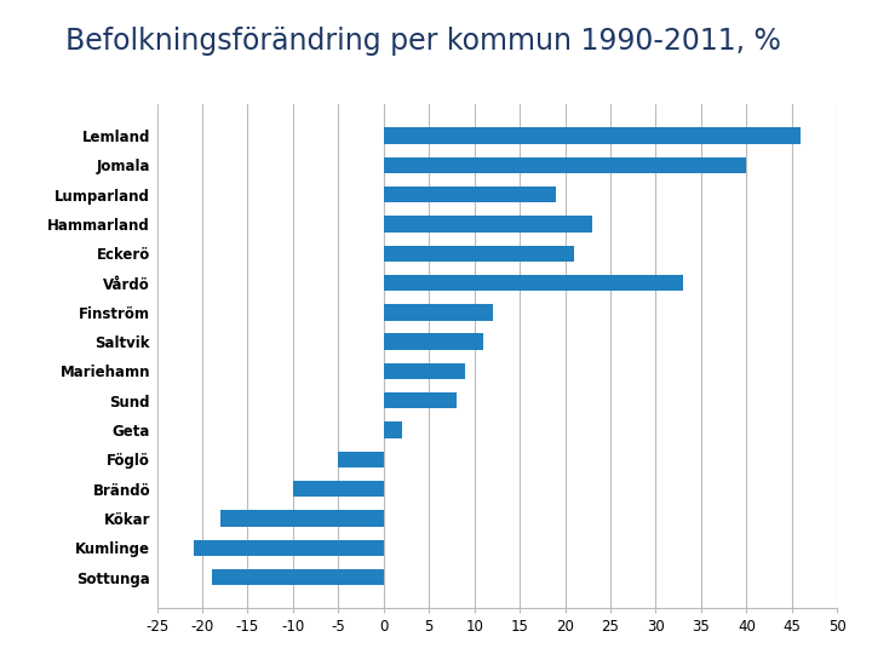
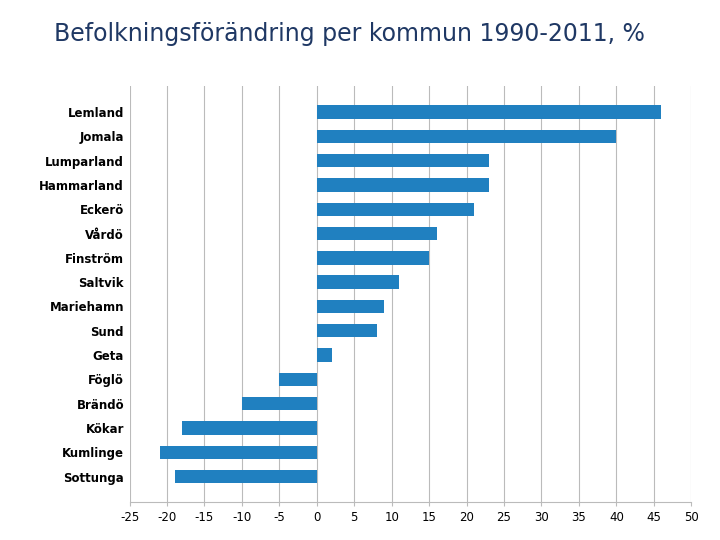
Lumparland: 19 -> 23
Vårdö: 33 -> 16
Finström: 12 -> 15
